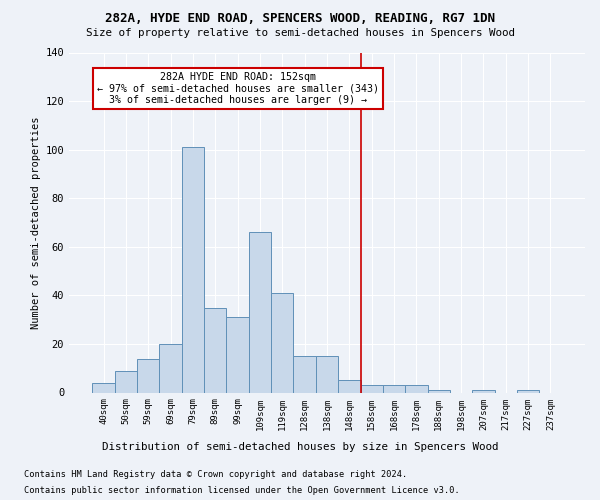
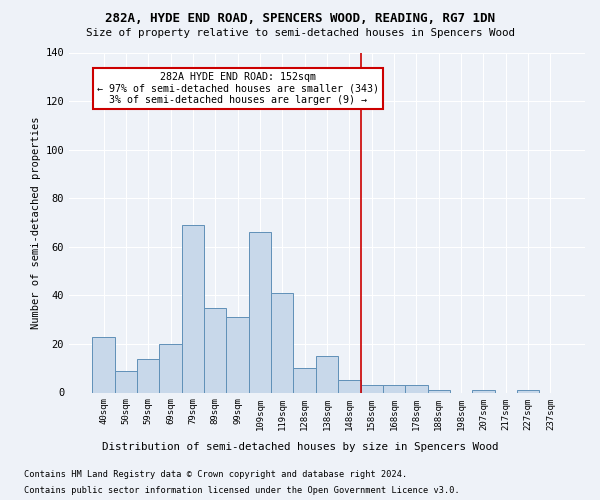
40sqm: 4 -> 23
79sqm: 101 -> 69
128sqm: 15 -> 10
